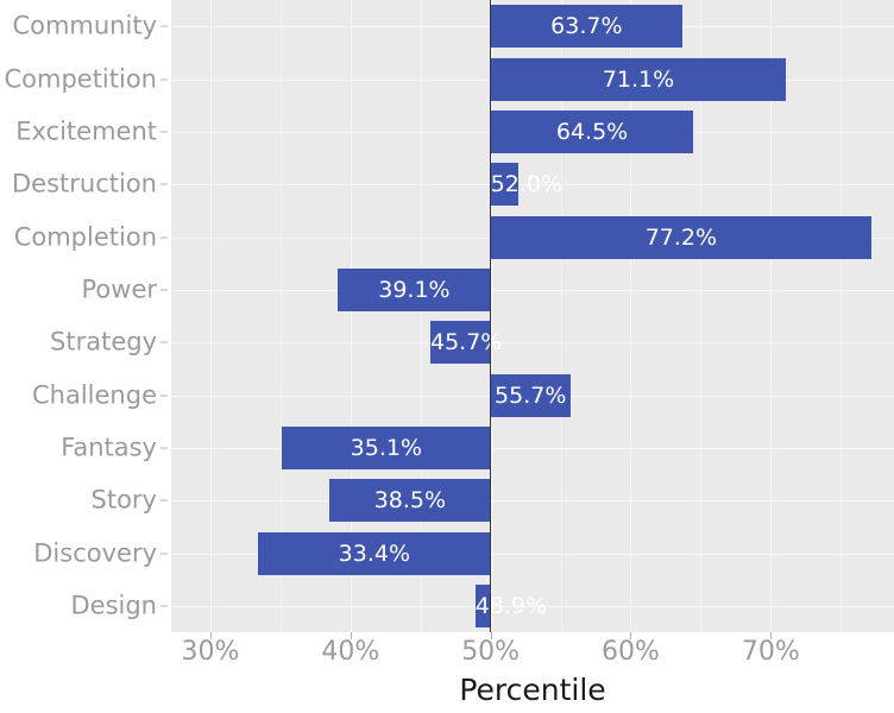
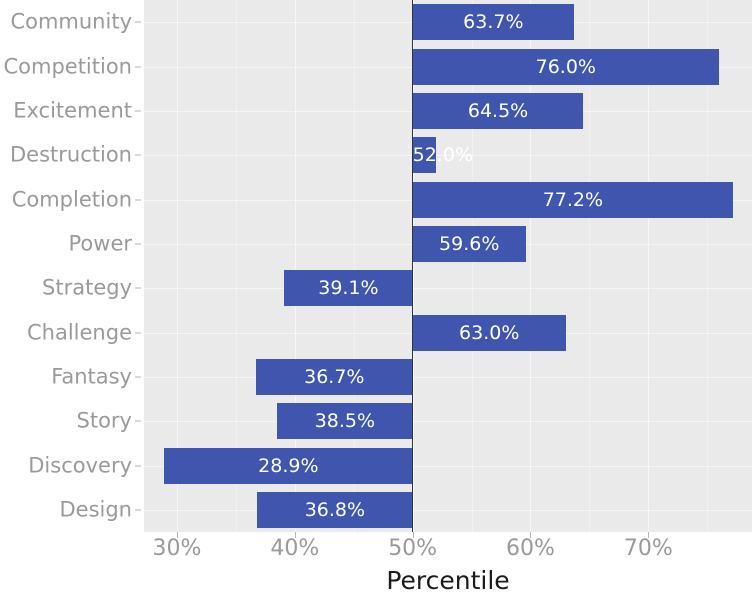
Competition: 71.1% -> 76.0%
Power: 39.1% -> 59.6%
Strategy: 45.7% -> 39.1%
Challenge: 55.7% -> 63.0%
Fantasy: 35.1% -> 36.7%
Discovery: 33.4% -> 28.9%
Design: 48.9% -> 36.8%
